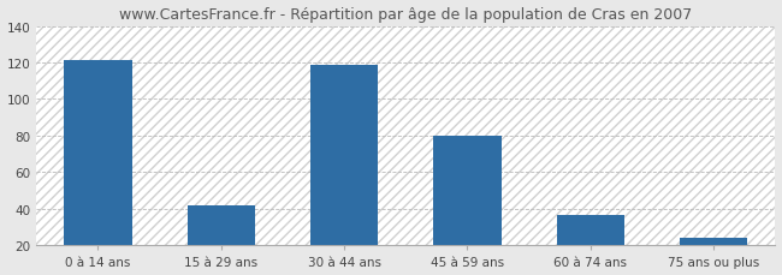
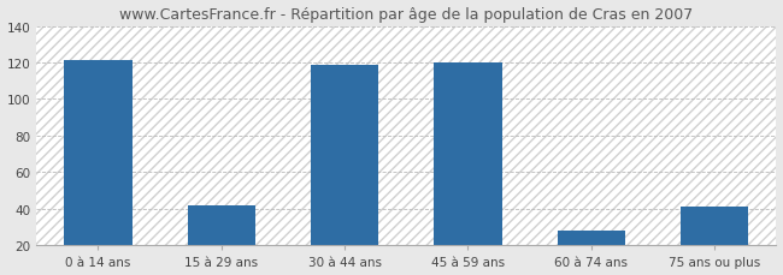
45 à 59 ans: 80 -> 120
60 à 74 ans: 37 -> 28
75 ans ou plus: 24 -> 41
